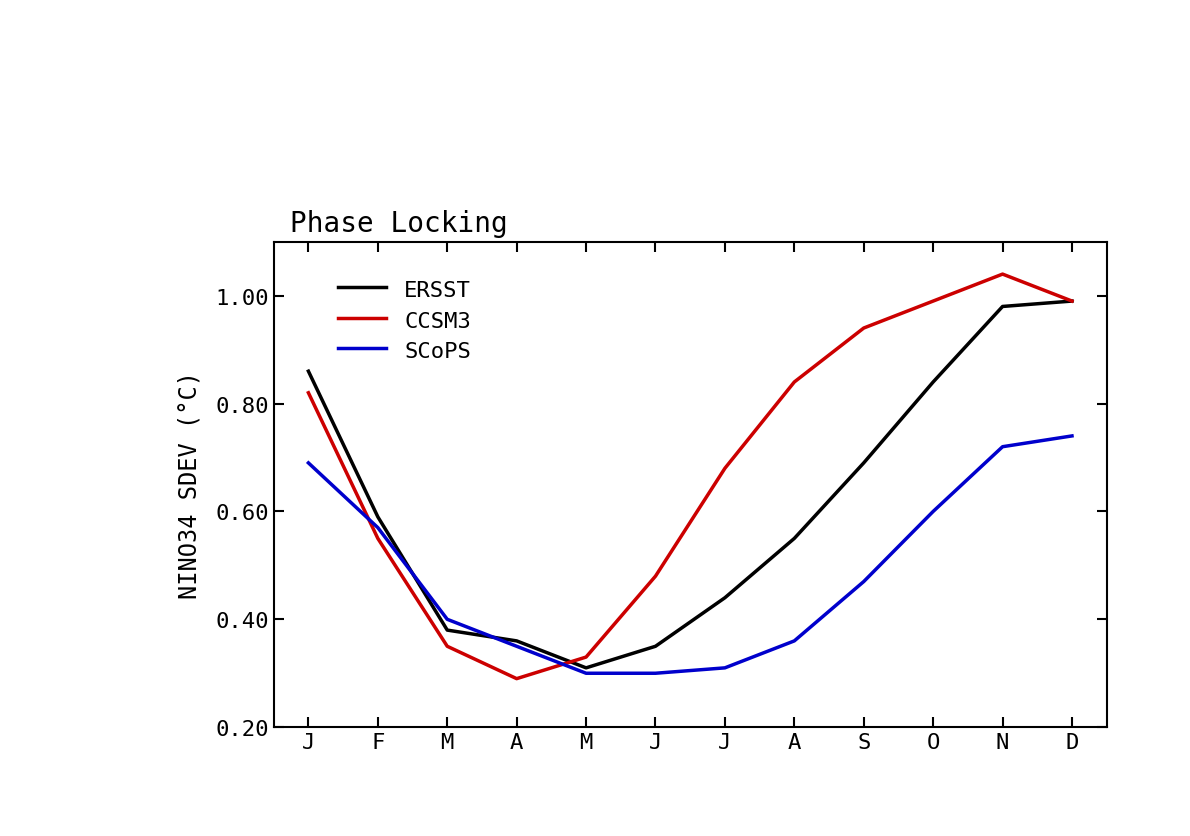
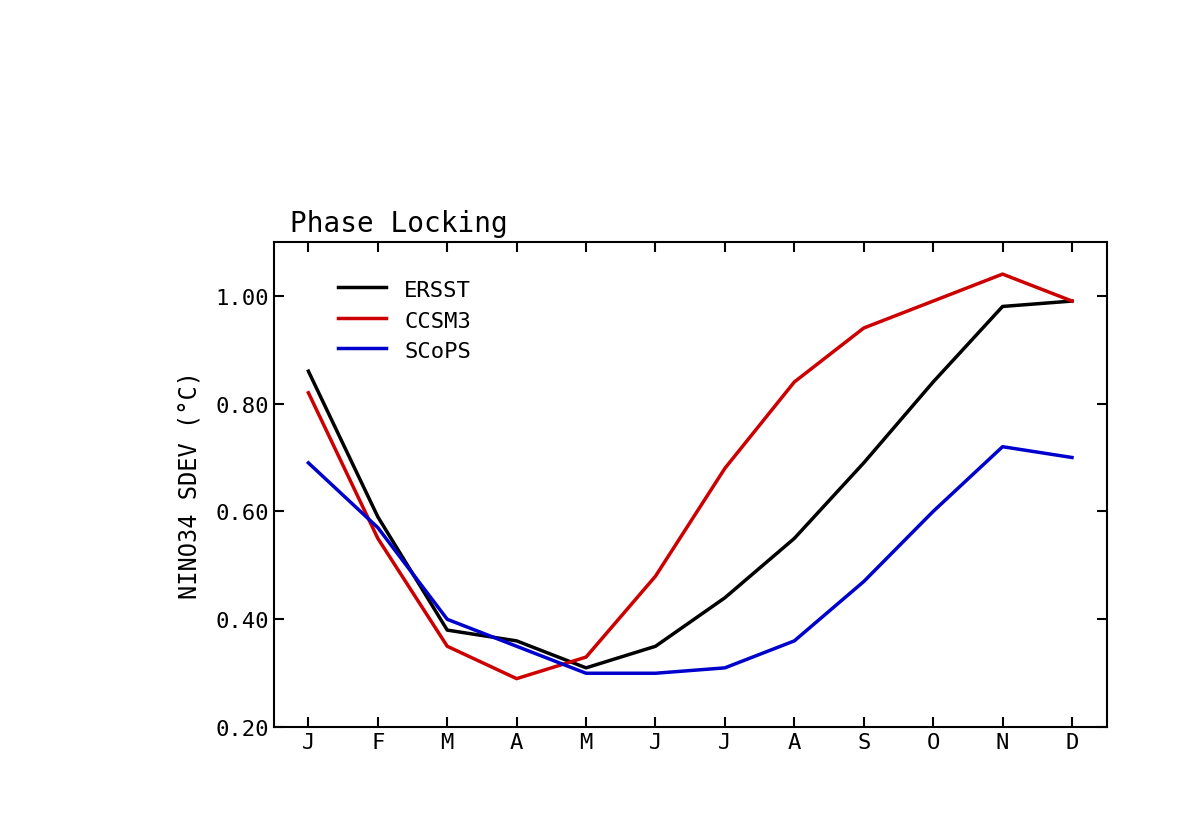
SCoPS/D: 0.74 -> 0.70
